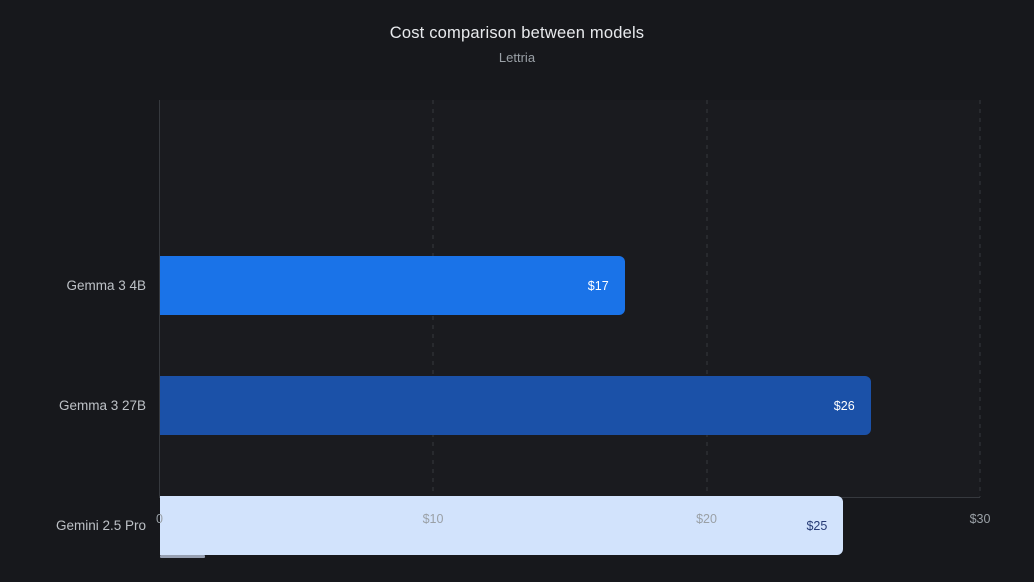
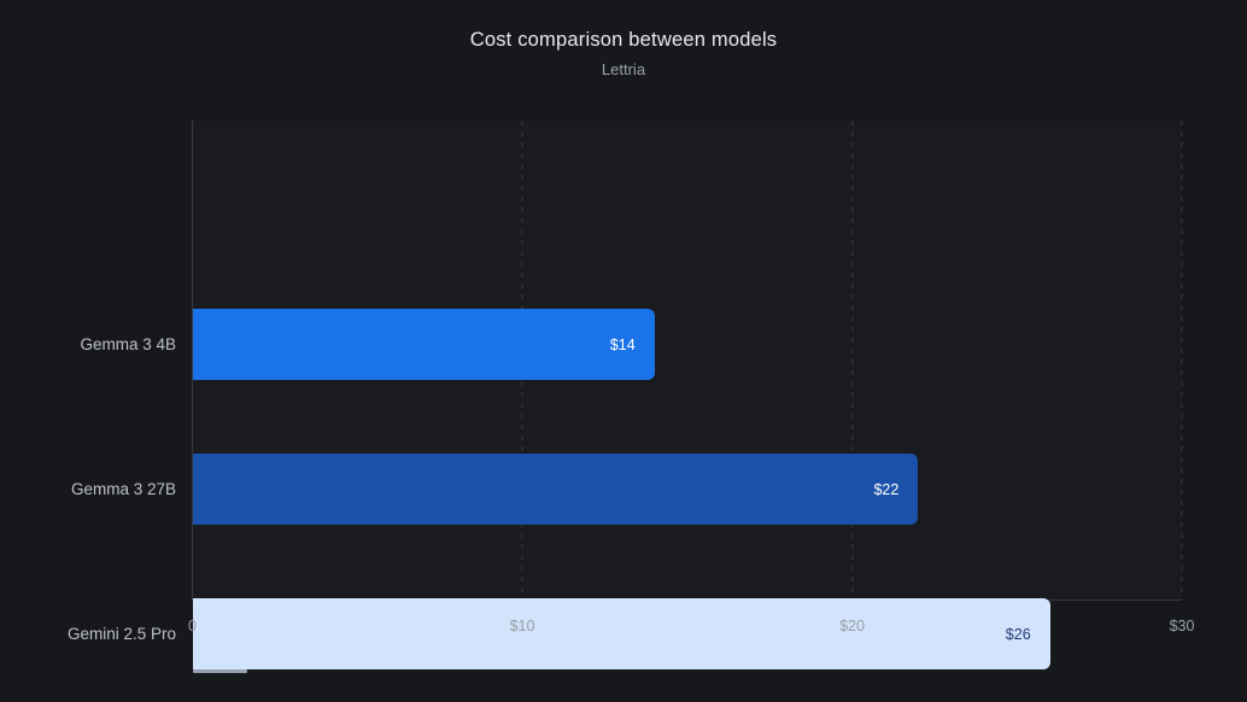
Gemma 3 4B: $17 -> $14
Gemma 3 27B: $26 -> $22
Gemini 2.5 Pro: $25 -> $26
